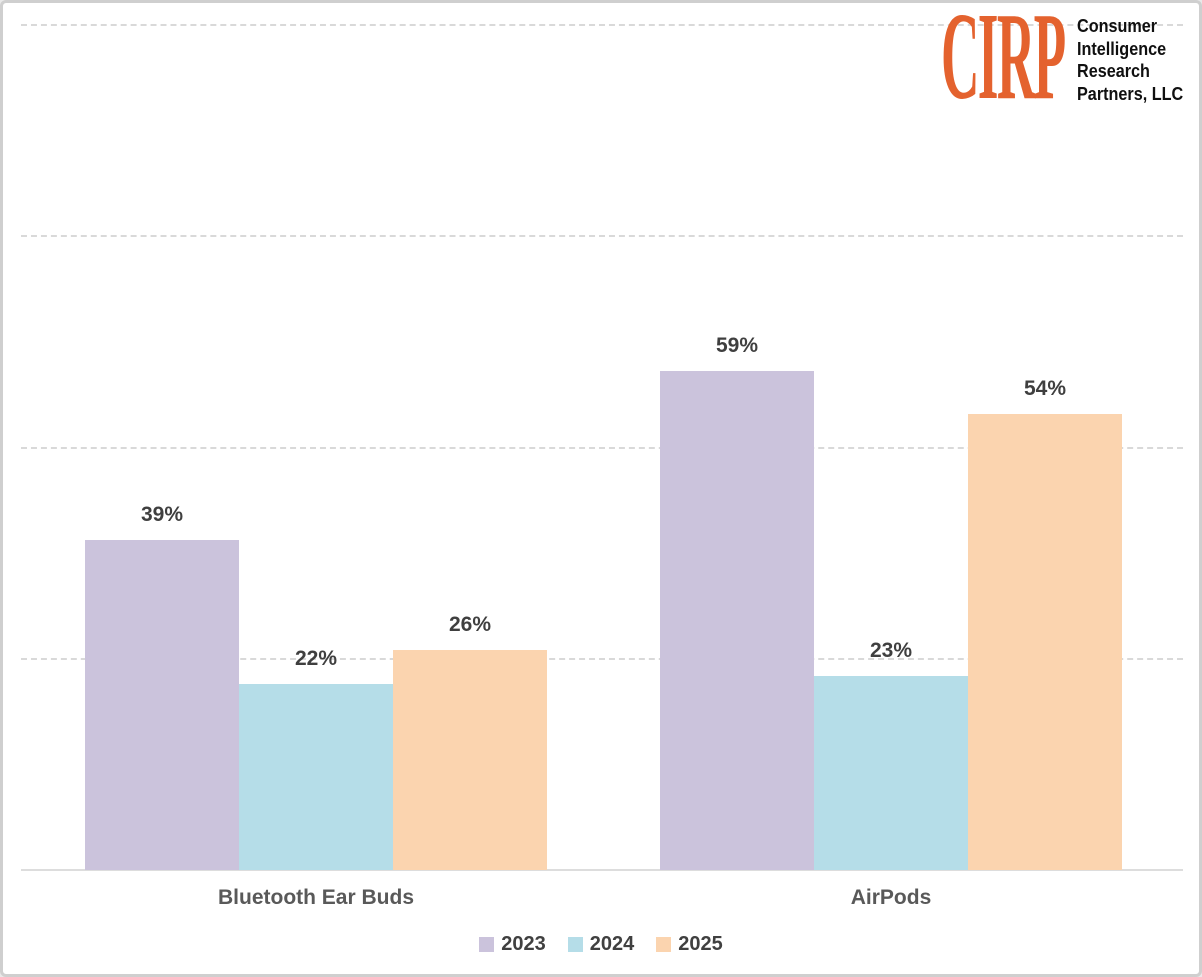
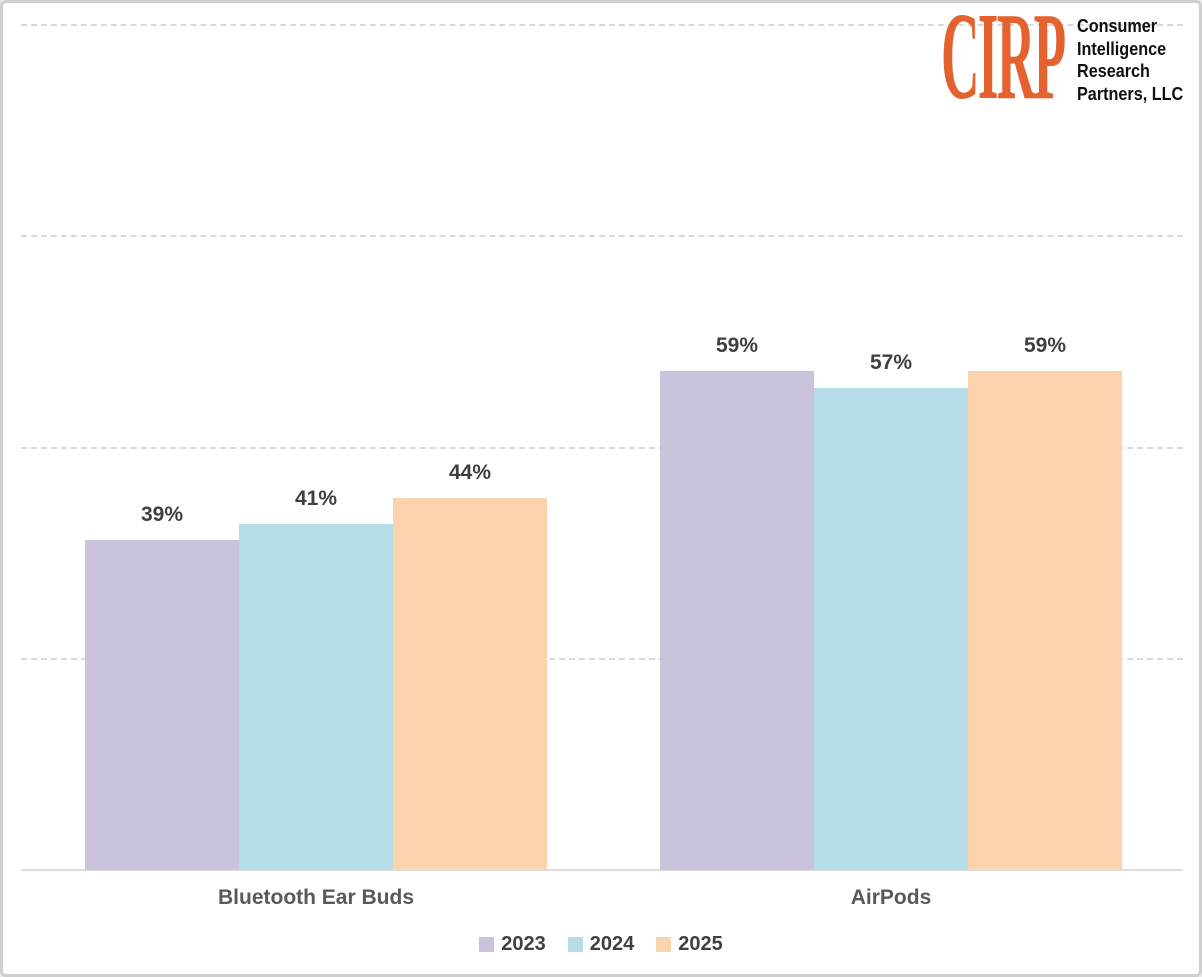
2024/Bluetooth Ear Buds: 22% -> 41%
2025/Bluetooth Ear Buds: 26% -> 44%
2024/AirPods: 23% -> 57%
2025/AirPods: 54% -> 59%
